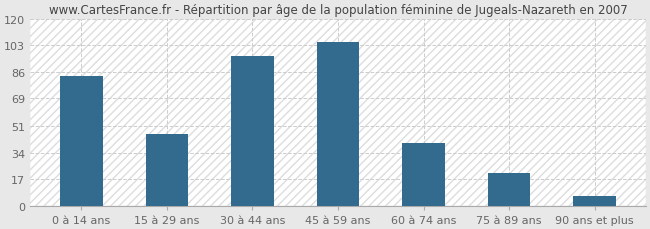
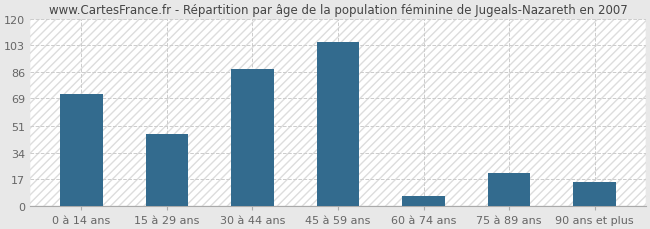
0 à 14 ans: 83 -> 72
30 à 44 ans: 96 -> 88
60 à 74 ans: 40 -> 6
90 ans et plus: 6 -> 15
